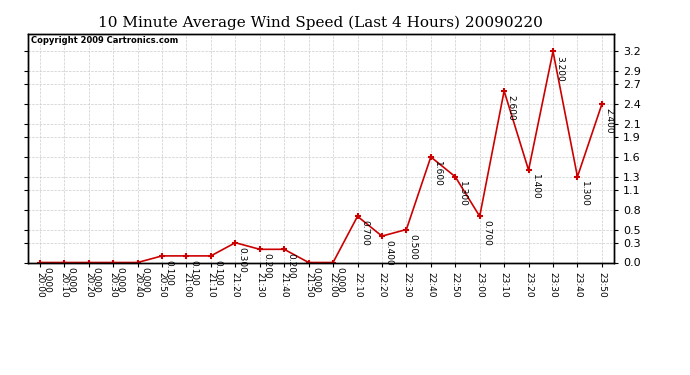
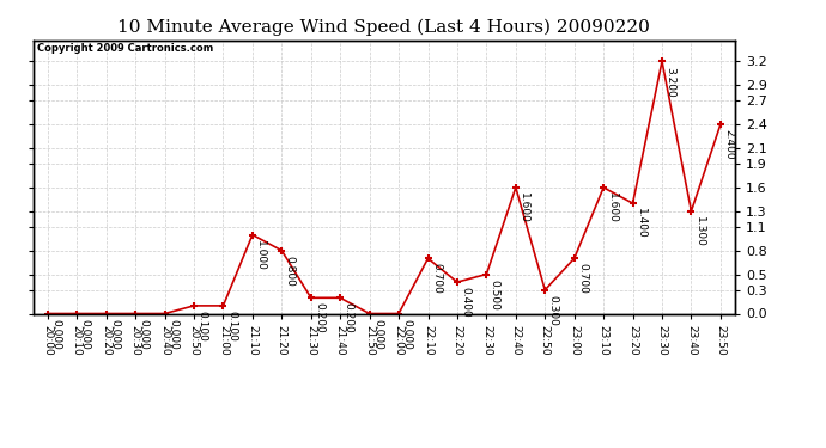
21:10: 0.100 -> 1.000
21:20: 0.300 -> 0.800
22:50: 1.300 -> 0.300
23:10: 2.600 -> 1.600
